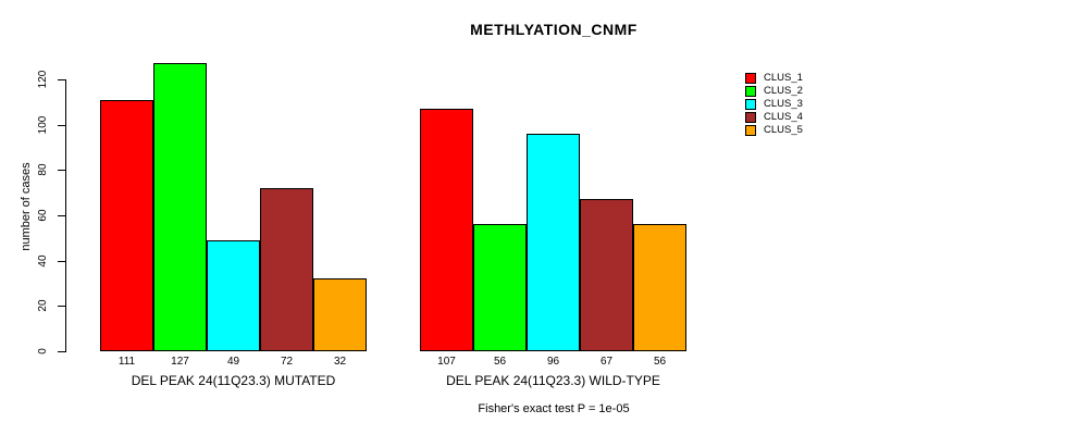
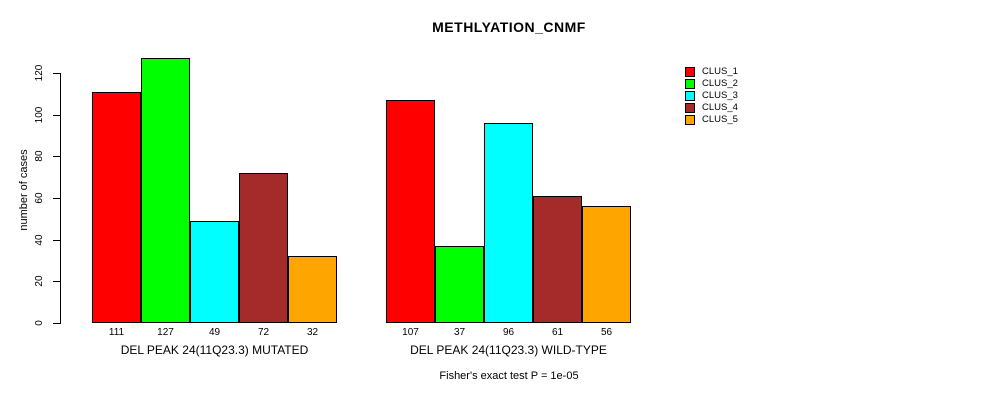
CLUS_2/DEL PEAK 24(11Q23.3) WILD-TYPE: 56 -> 37
CLUS_4/DEL PEAK 24(11Q23.3) WILD-TYPE: 67 -> 61
